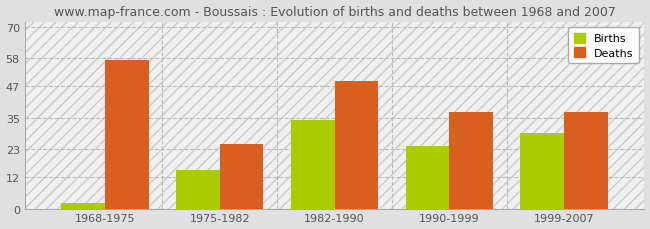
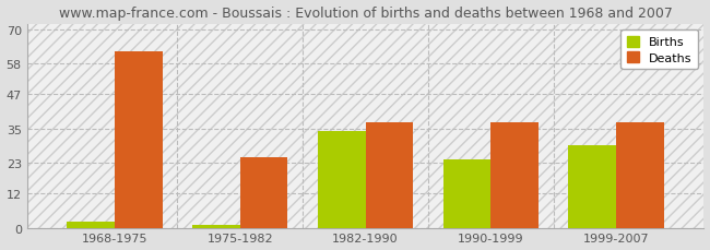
Deaths/1968-1975: 57 -> 62
Births/1975-1982: 15 -> 1
Deaths/1982-1990: 49 -> 37
